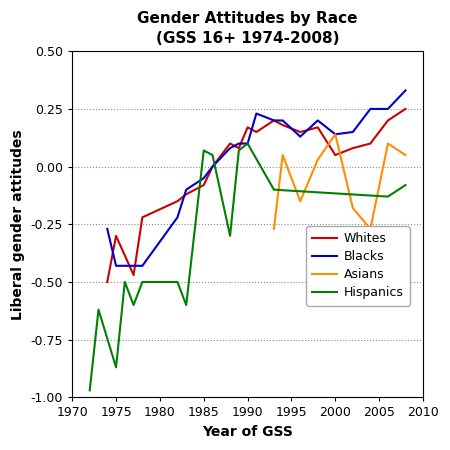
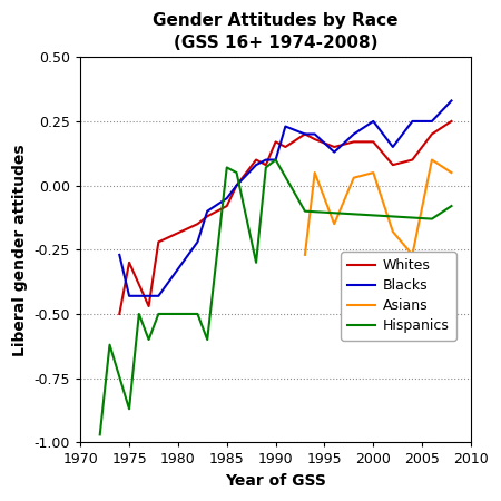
Whites/2000: 0.05 -> 0.17
Blacks/2000: 0.14 -> 0.25
Asians/2000: 0.14 -> 0.05
